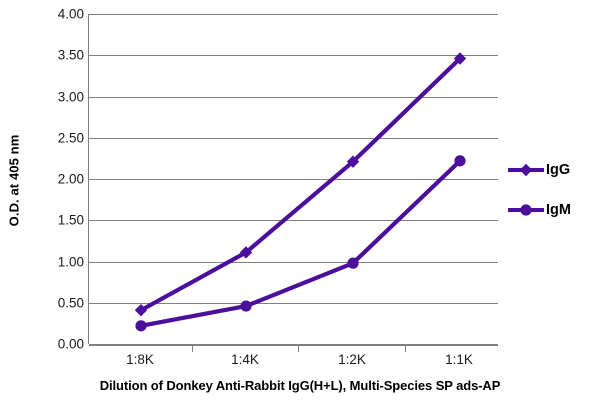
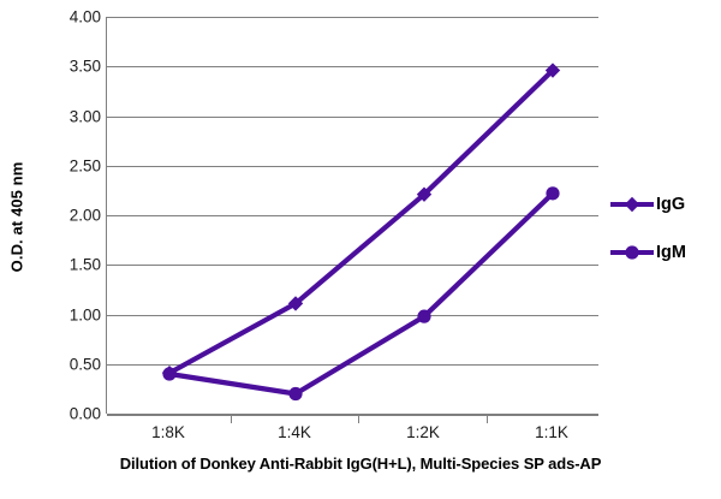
IgM/1:8K: 0.2 -> 0.4
IgM/1:4K: 0.5 -> 0.2
